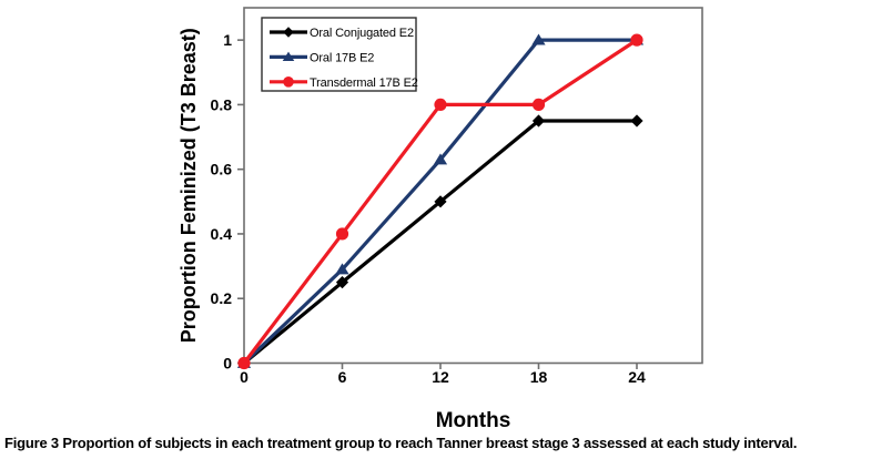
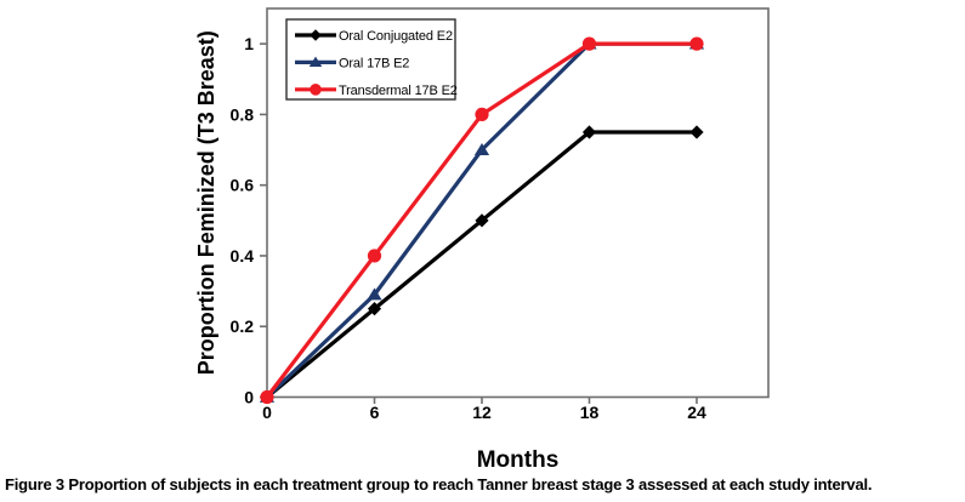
Oral 17B E2/12: 0.63 -> 0.70
Transdermal 17B E2/18: 0.8 -> 1.0
